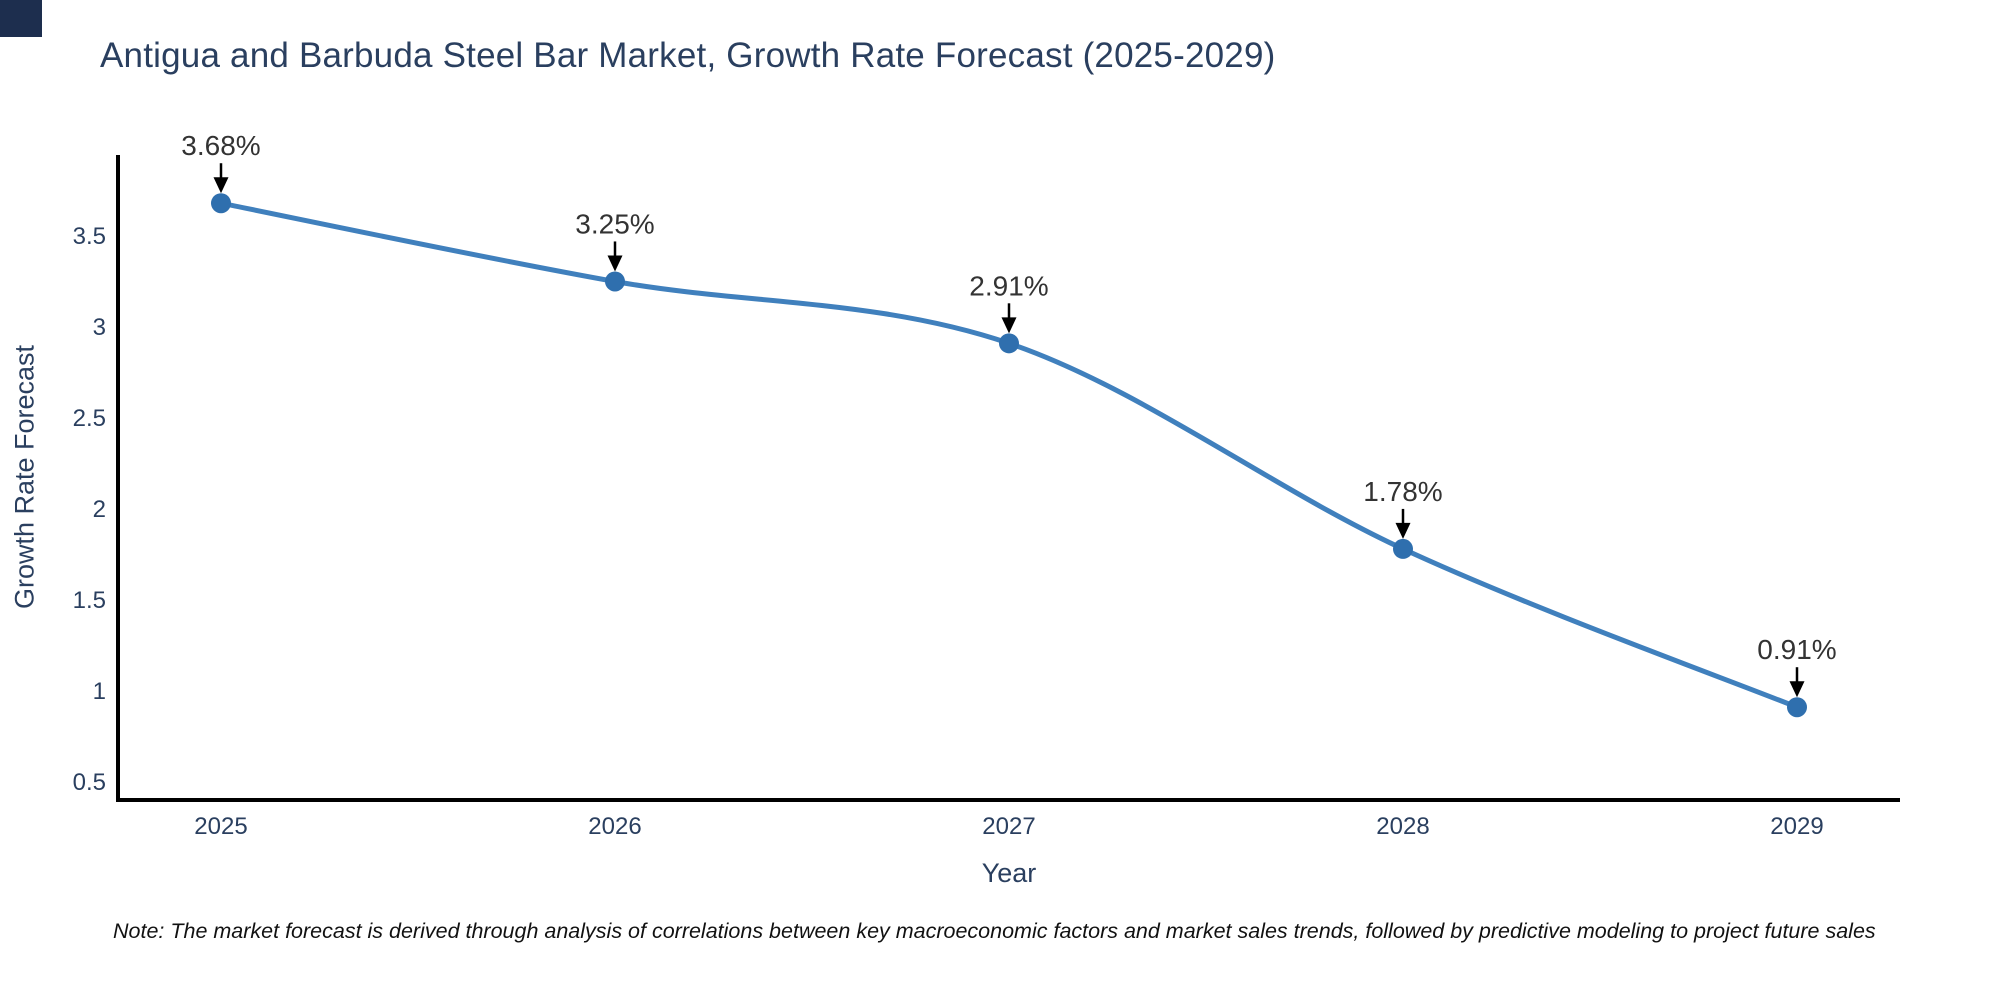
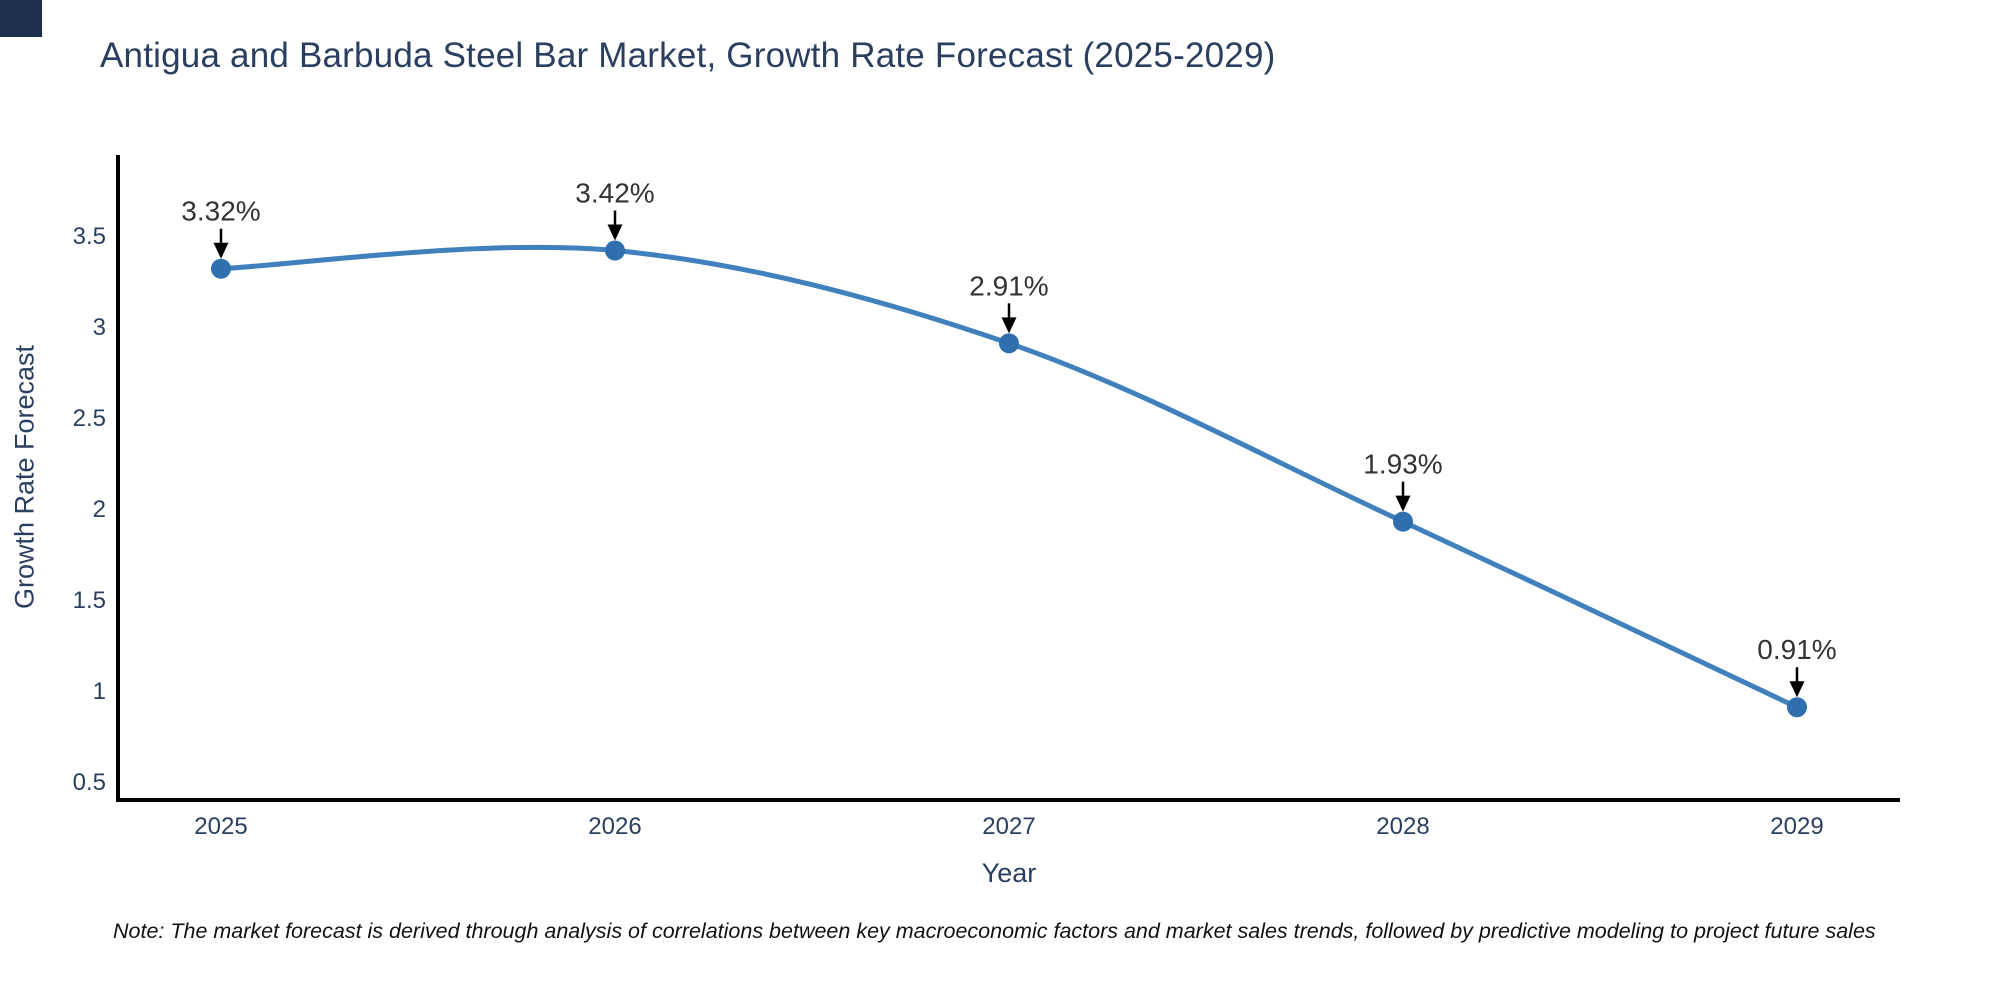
2025: 3.68% -> 3.32%
2026: 3.25% -> 3.42%
2028: 1.78% -> 1.93%
